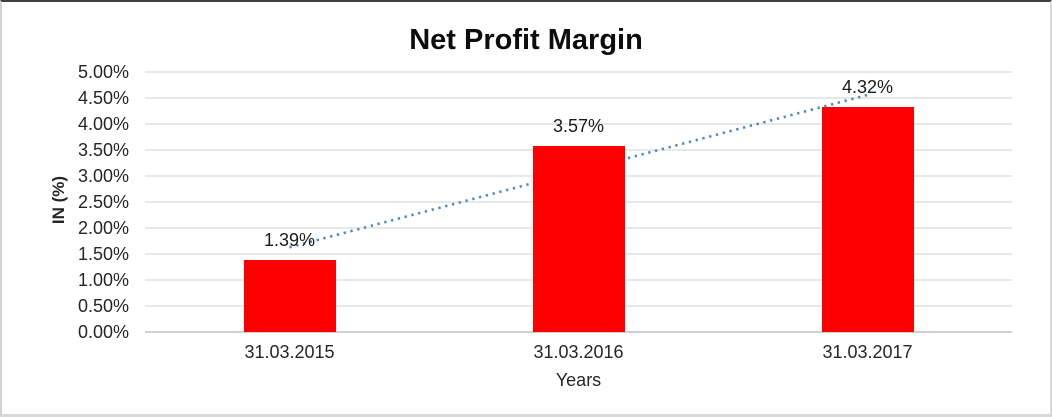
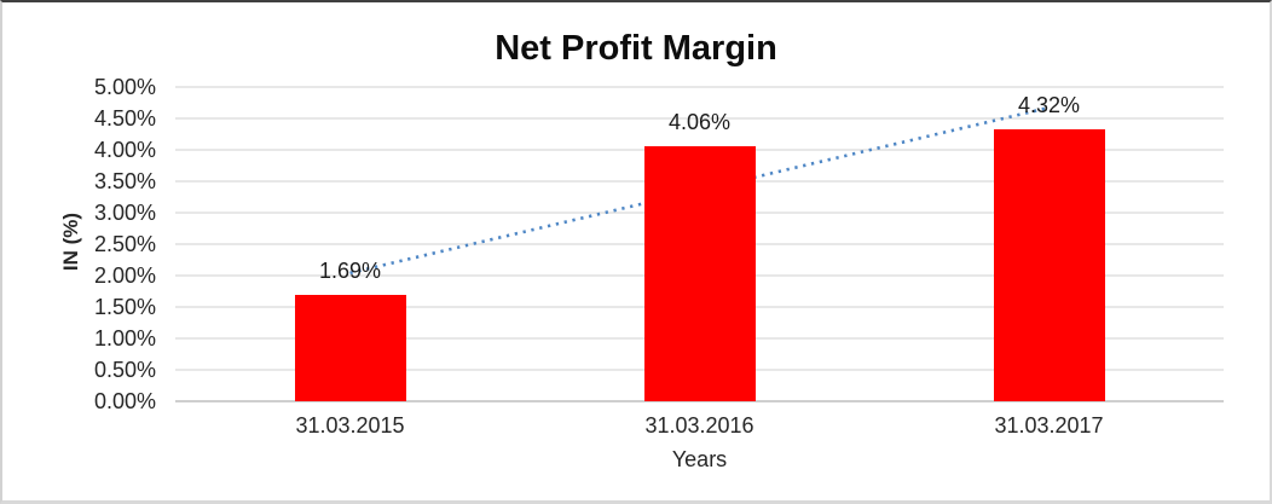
31.03.2015: 1.39% -> 1.69%
31.03.2016: 3.57% -> 4.06%
